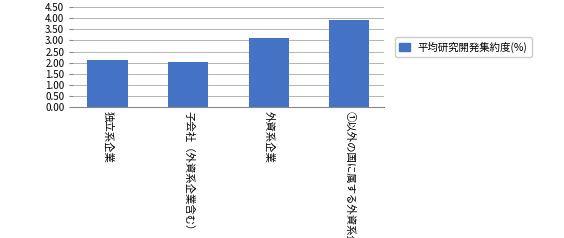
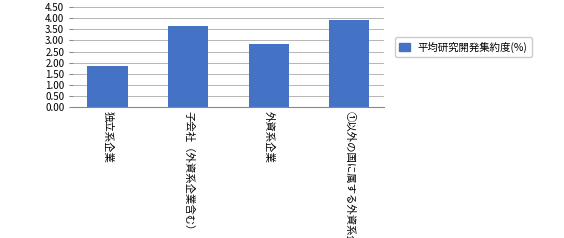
独立系企業: 2.10 -> 1.85
子会社（外資系企業含む）: 2.05 -> 3.65
外資系企業: 3.10 -> 2.85
